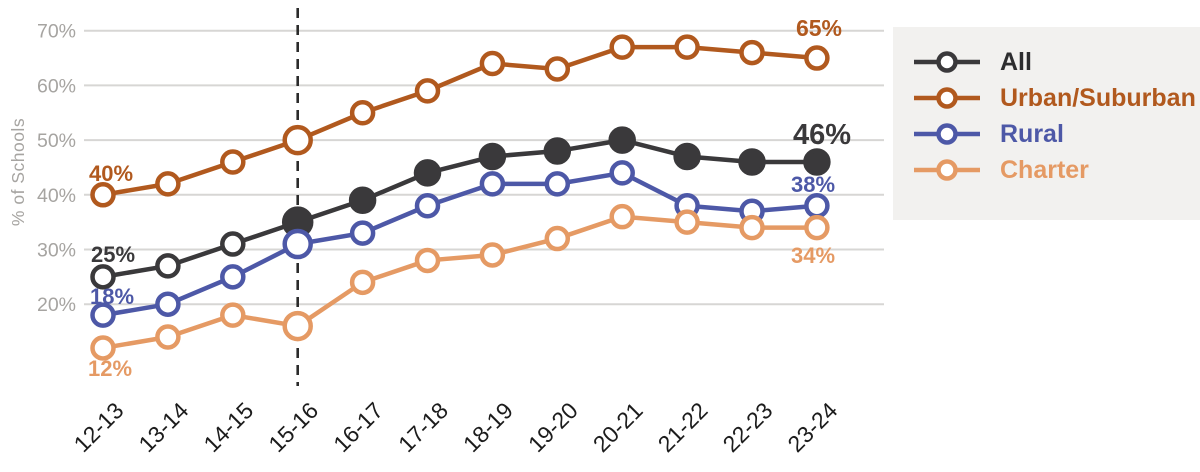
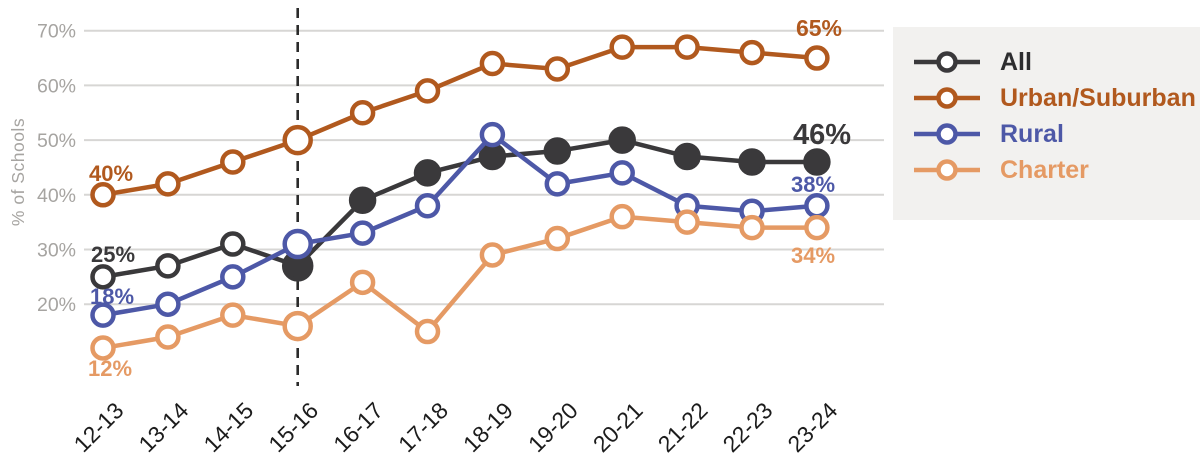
All/15-16: 35% -> 27%
Charter/17-18: 28% -> 15%
Rural/18-19: 42% -> 51%
